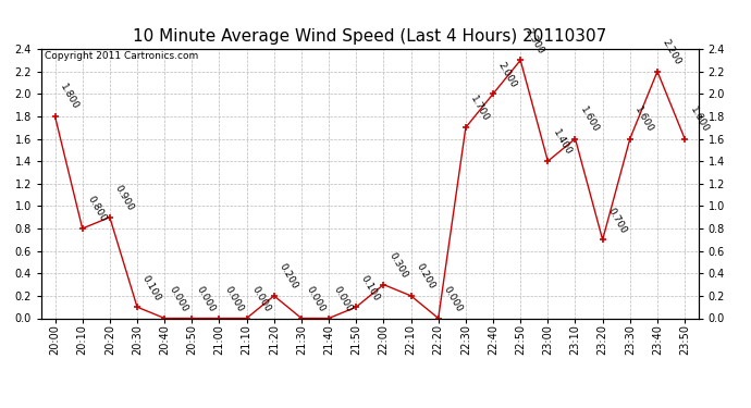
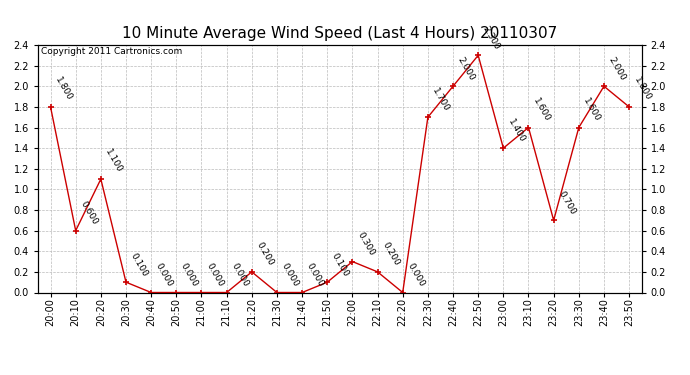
20:10: 0.800 -> 0.600
20:20: 0.900 -> 1.100
23:40: 2.200 -> 2.000
23:50: 1.600 -> 1.800
